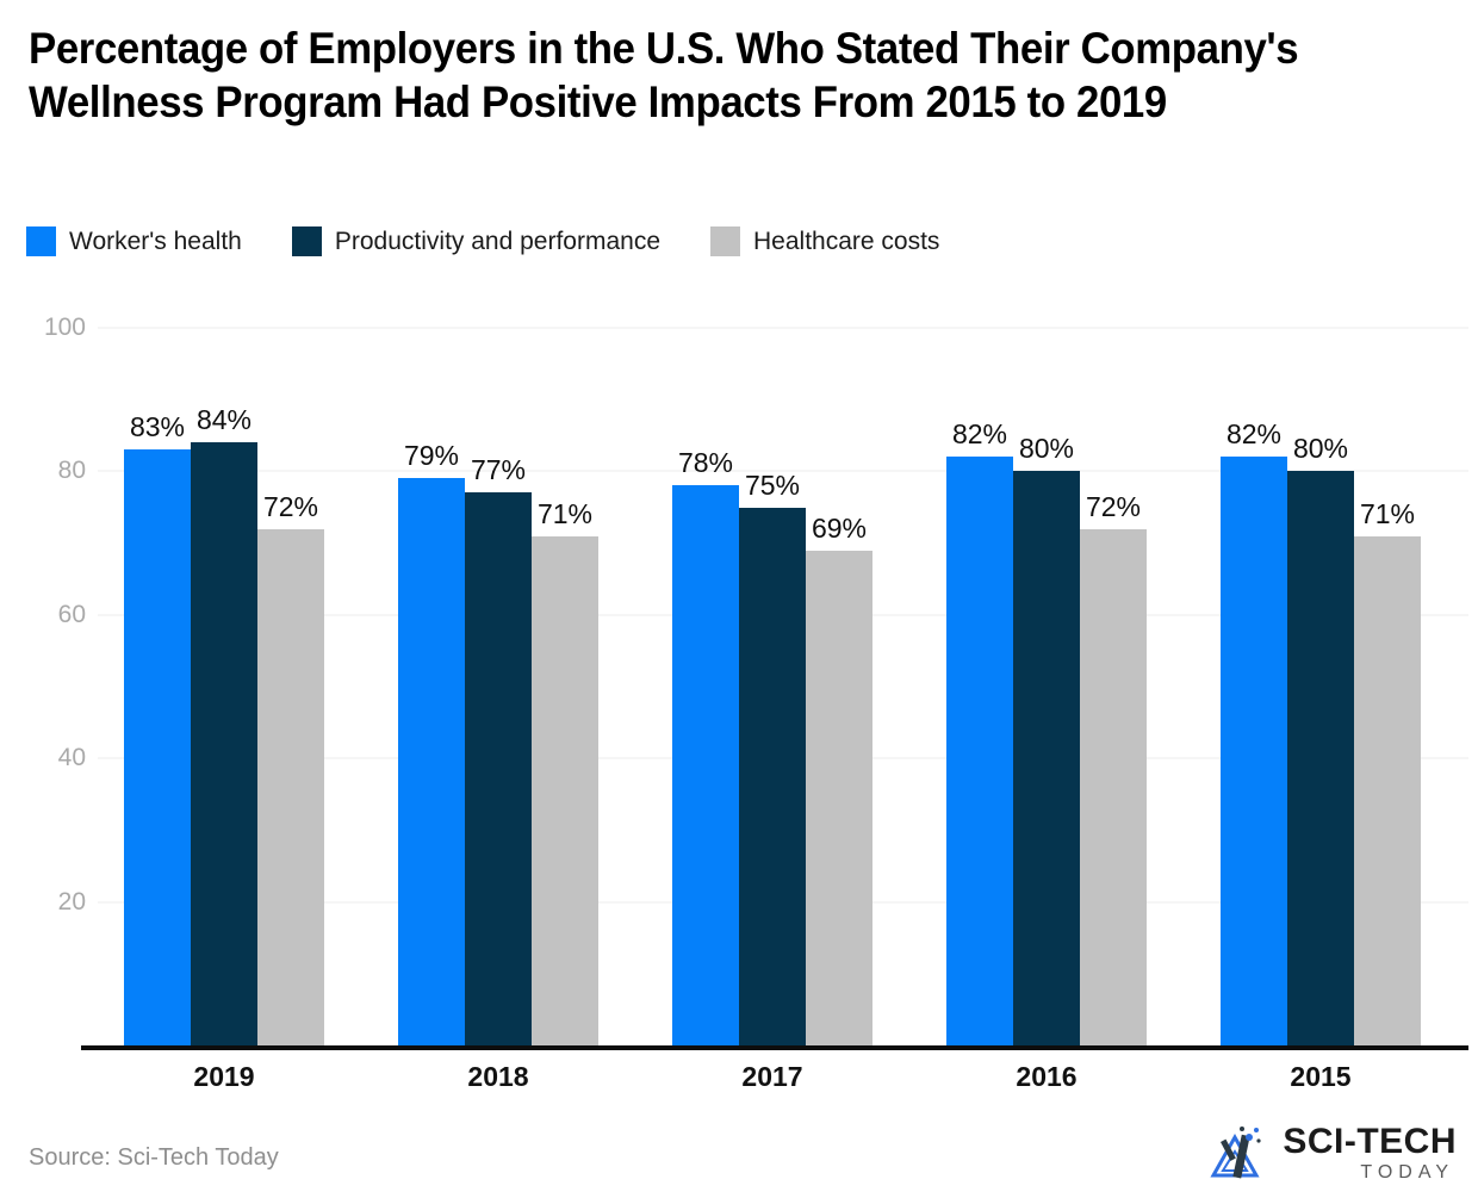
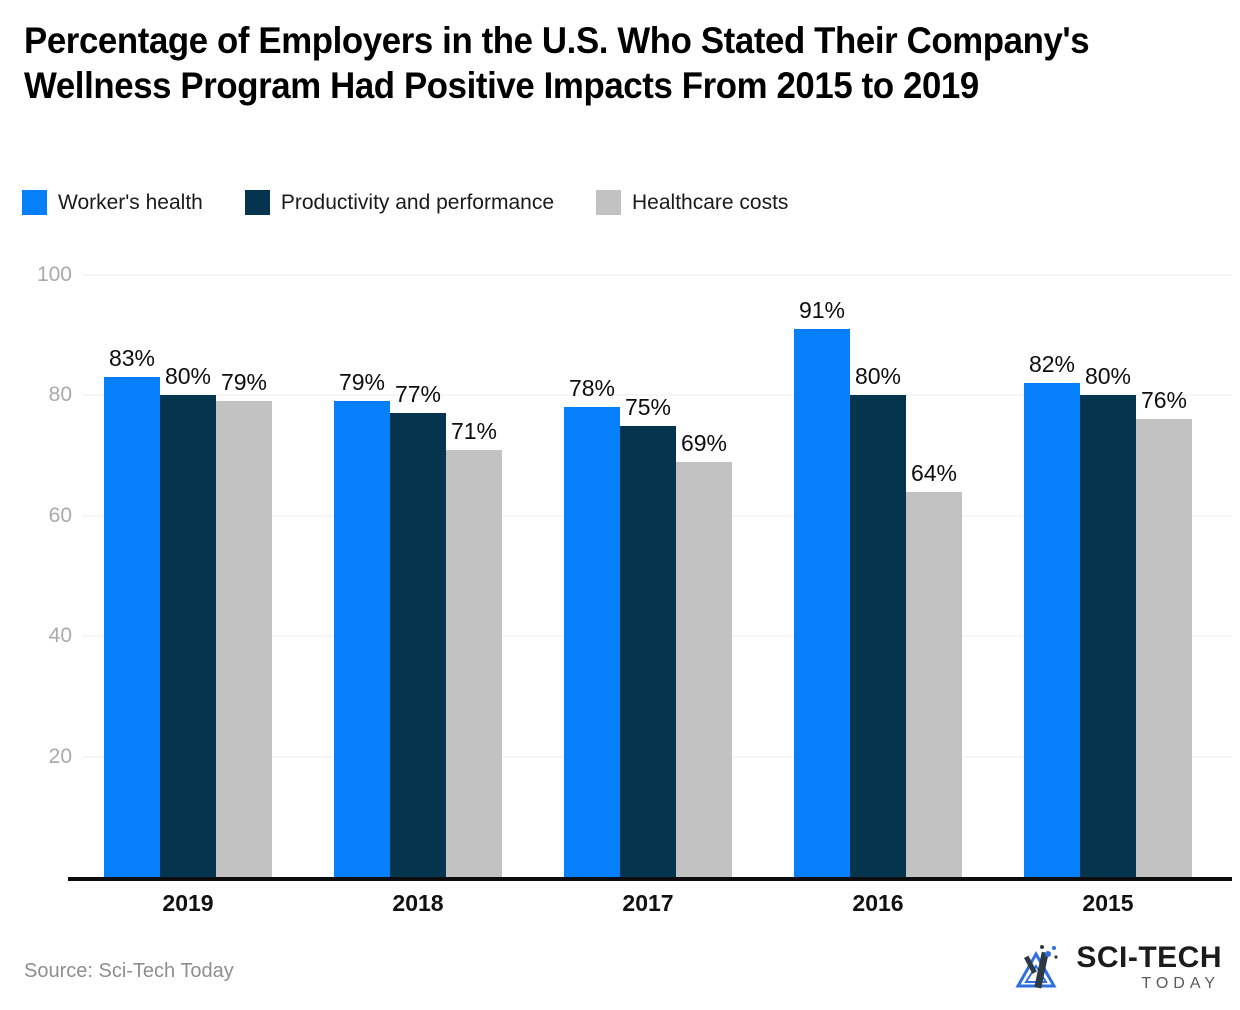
Productivity and performance/2019: 84% -> 80%
Healthcare costs/2019: 72% -> 79%
Worker's health/2016: 82% -> 91%
Healthcare costs/2016: 72% -> 64%
Healthcare costs/2015: 71% -> 76%
